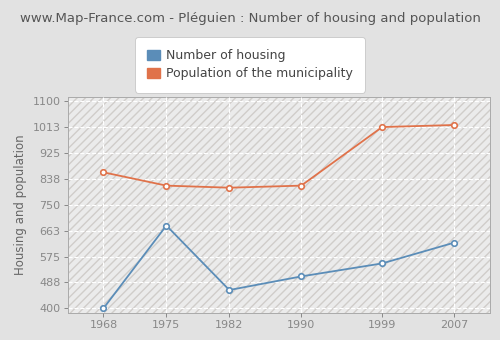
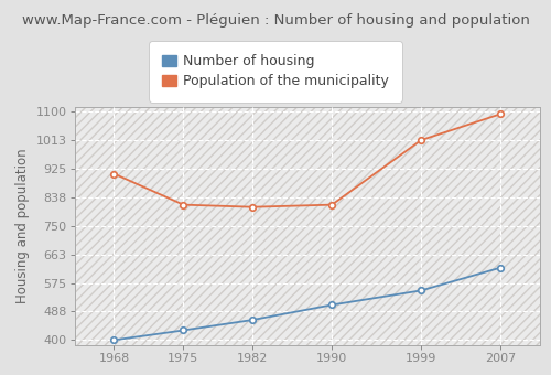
Population of the municipality/1968: 860 -> 910
Number of housing/1975: 680 -> 430
Population of the municipality/2007: 1020 -> 1093
